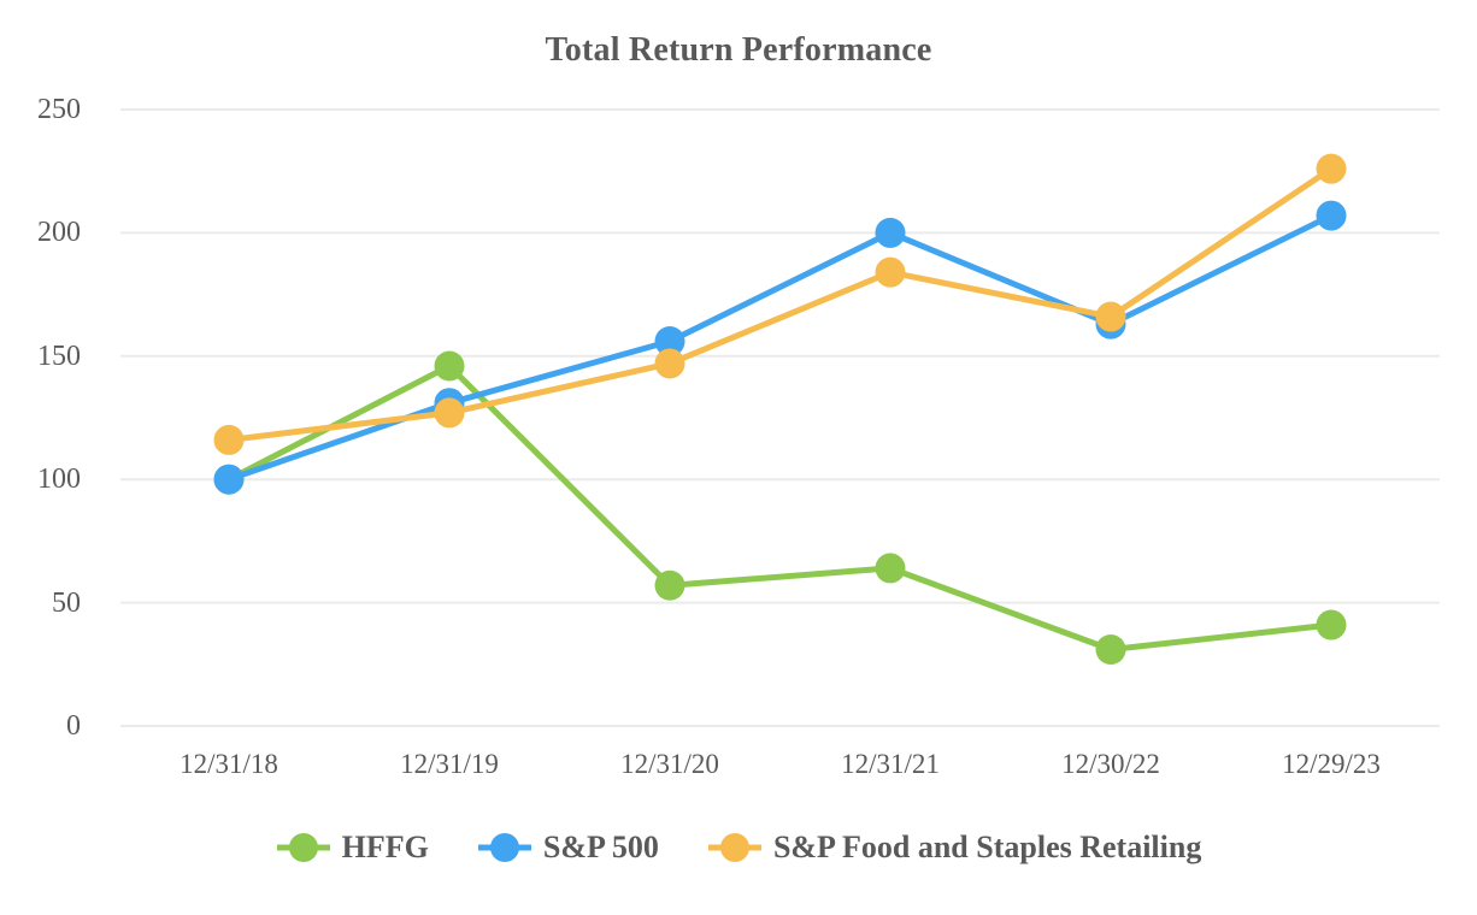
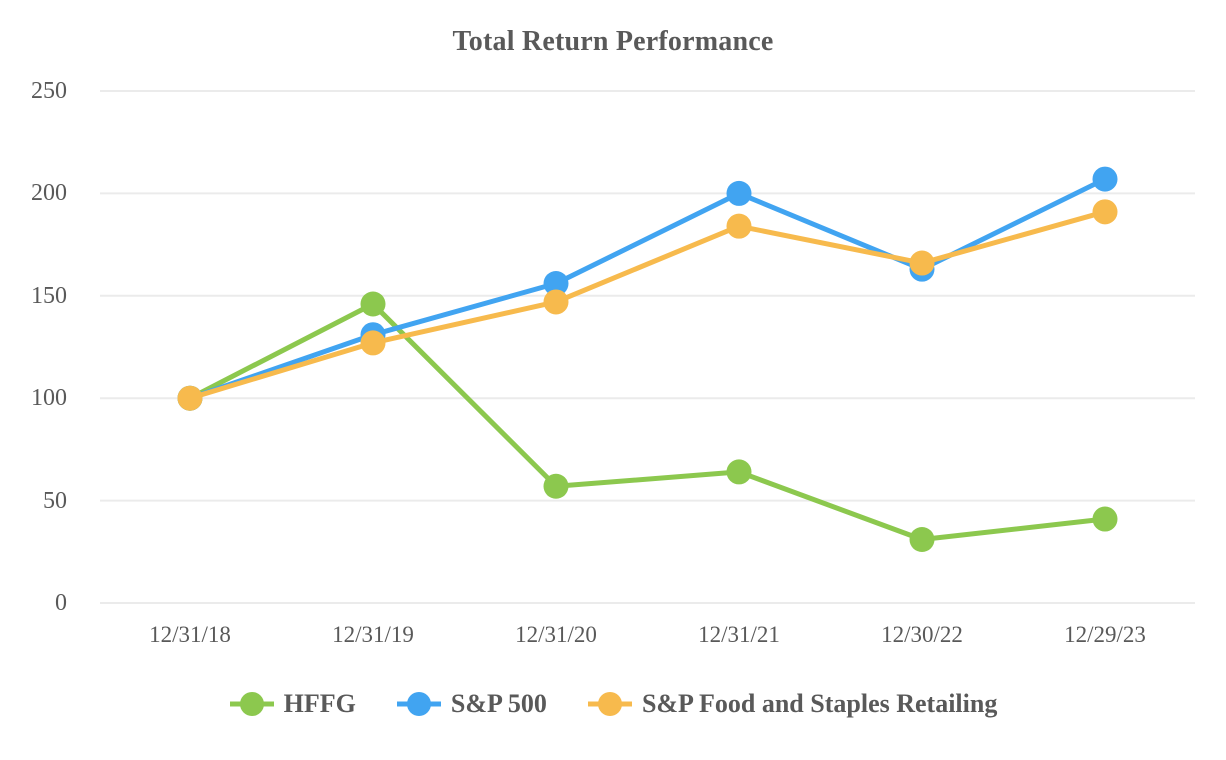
S&P Food and Staples Retailing/12/31/18: 116 -> 100
S&P Food and Staples Retailing/12/29/23: 226 -> 191
